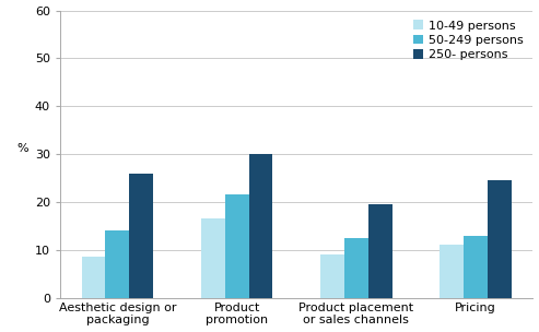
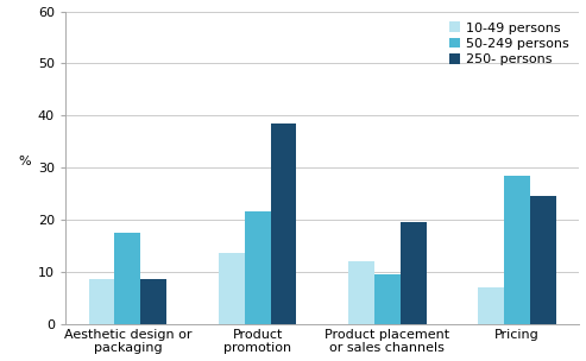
50-249 persons/Aesthetic design or packaging: 14.0 -> 17.5
250- persons/Aesthetic design or packaging: 26.0 -> 8.5
10-49 persons/Product promotion: 16.5 -> 13.5
250- persons/Product promotion: 30.0 -> 38.5
10-49 persons/Product placement or sales channels: 9.0 -> 12.0
50-249 persons/Product placement or sales channels: 12.5 -> 9.5
10-49 persons/Pricing: 11.0 -> 7.0
50-249 persons/Pricing: 13.0 -> 28.5
